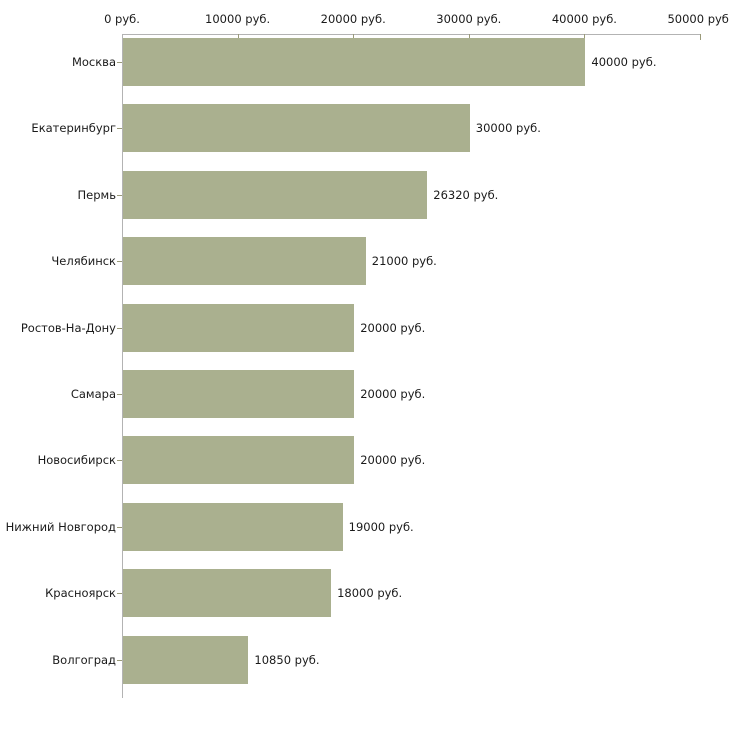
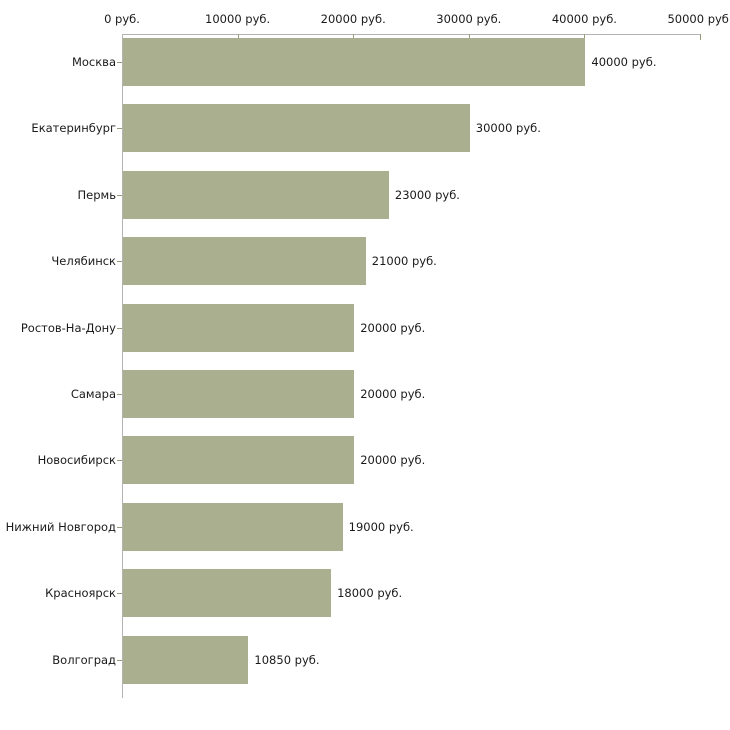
Пермь: 26320 -> 23000
